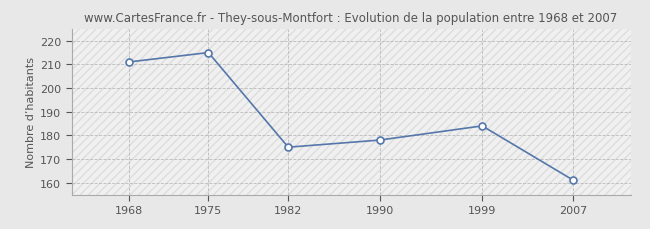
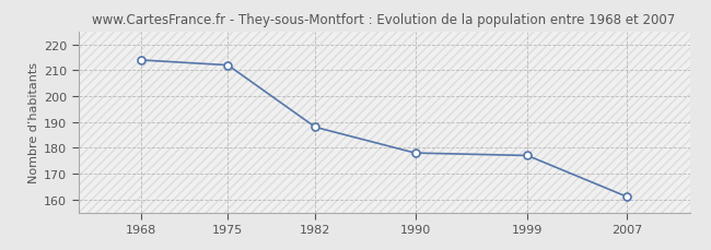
1968: 211 -> 214
1975: 215 -> 212
1982: 175 -> 188
1999: 184 -> 177
